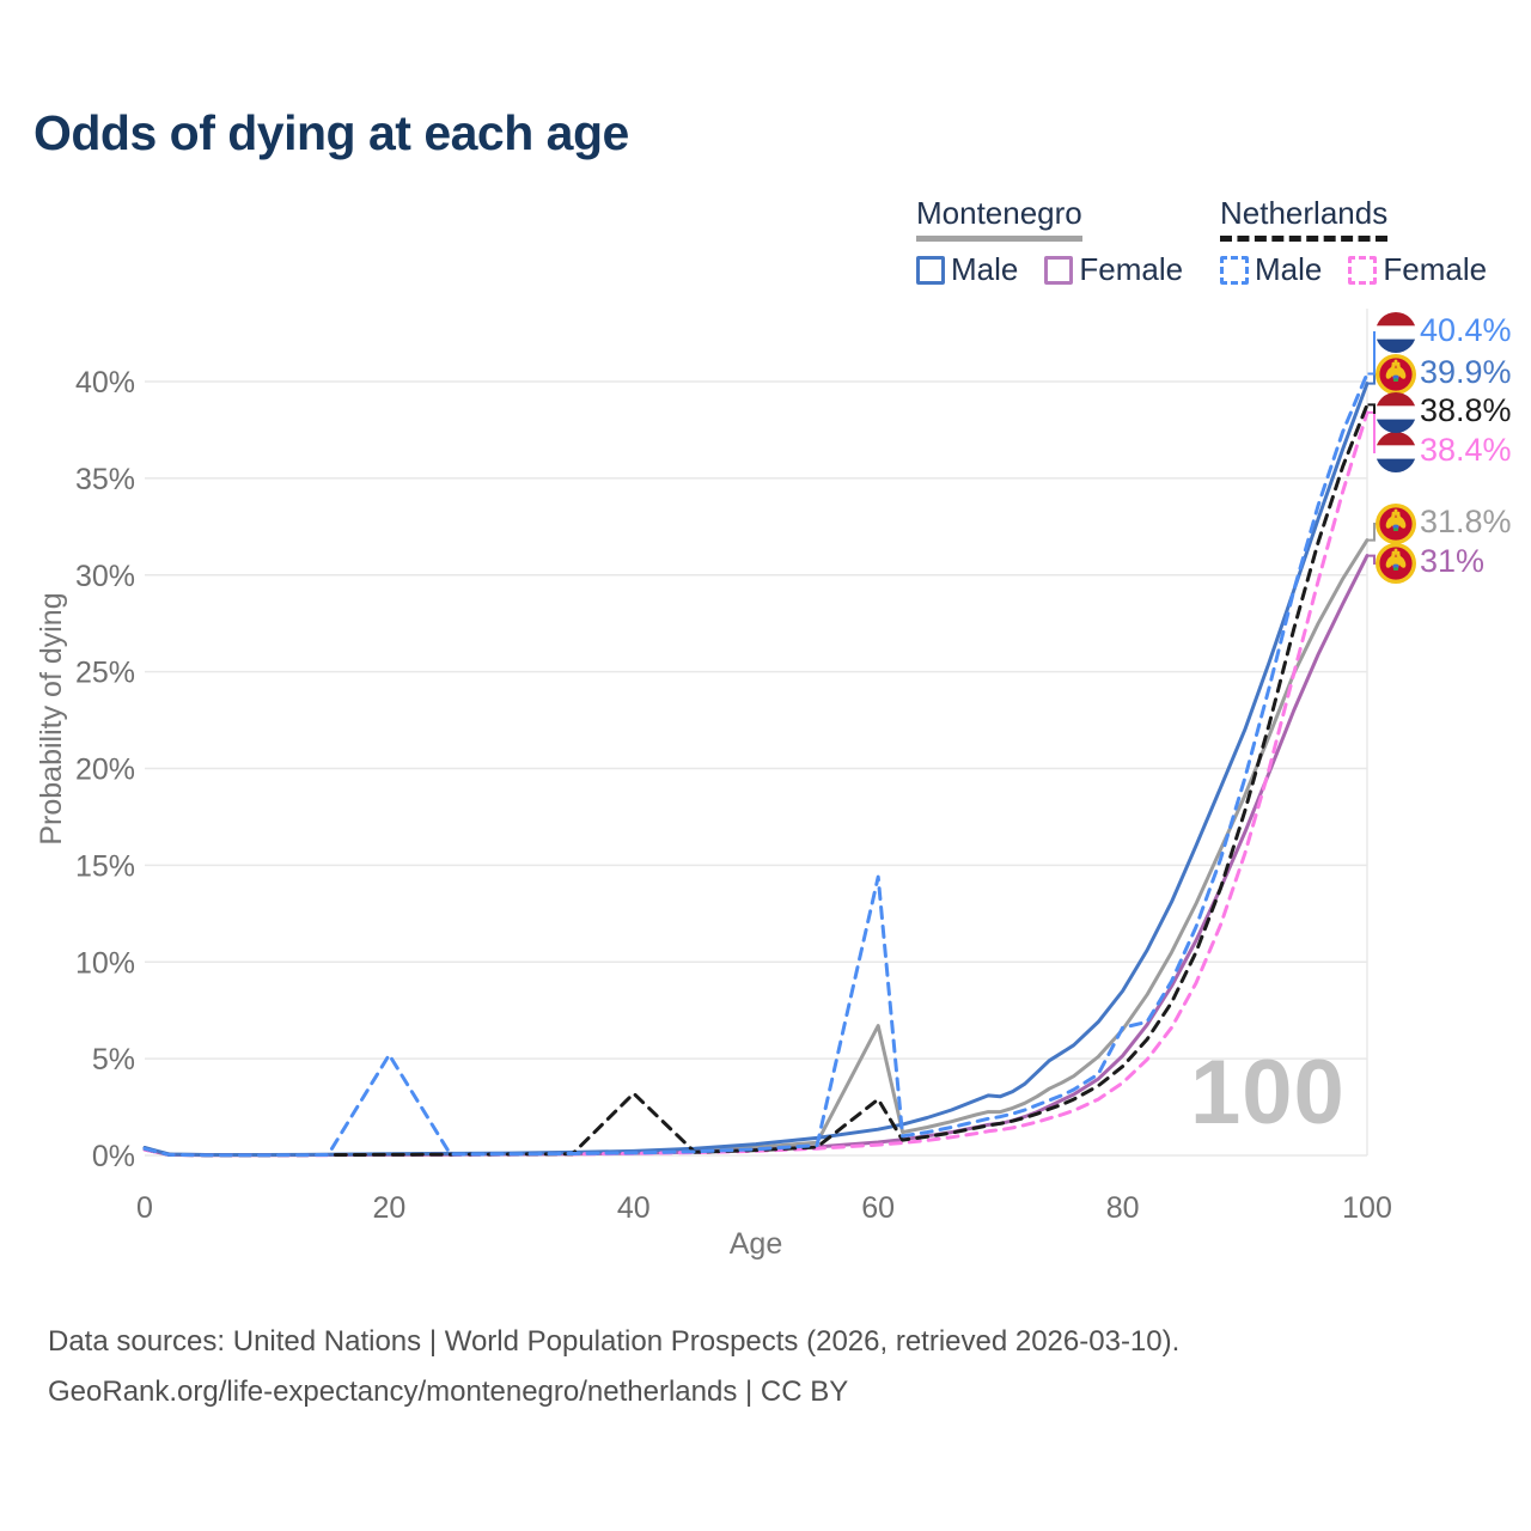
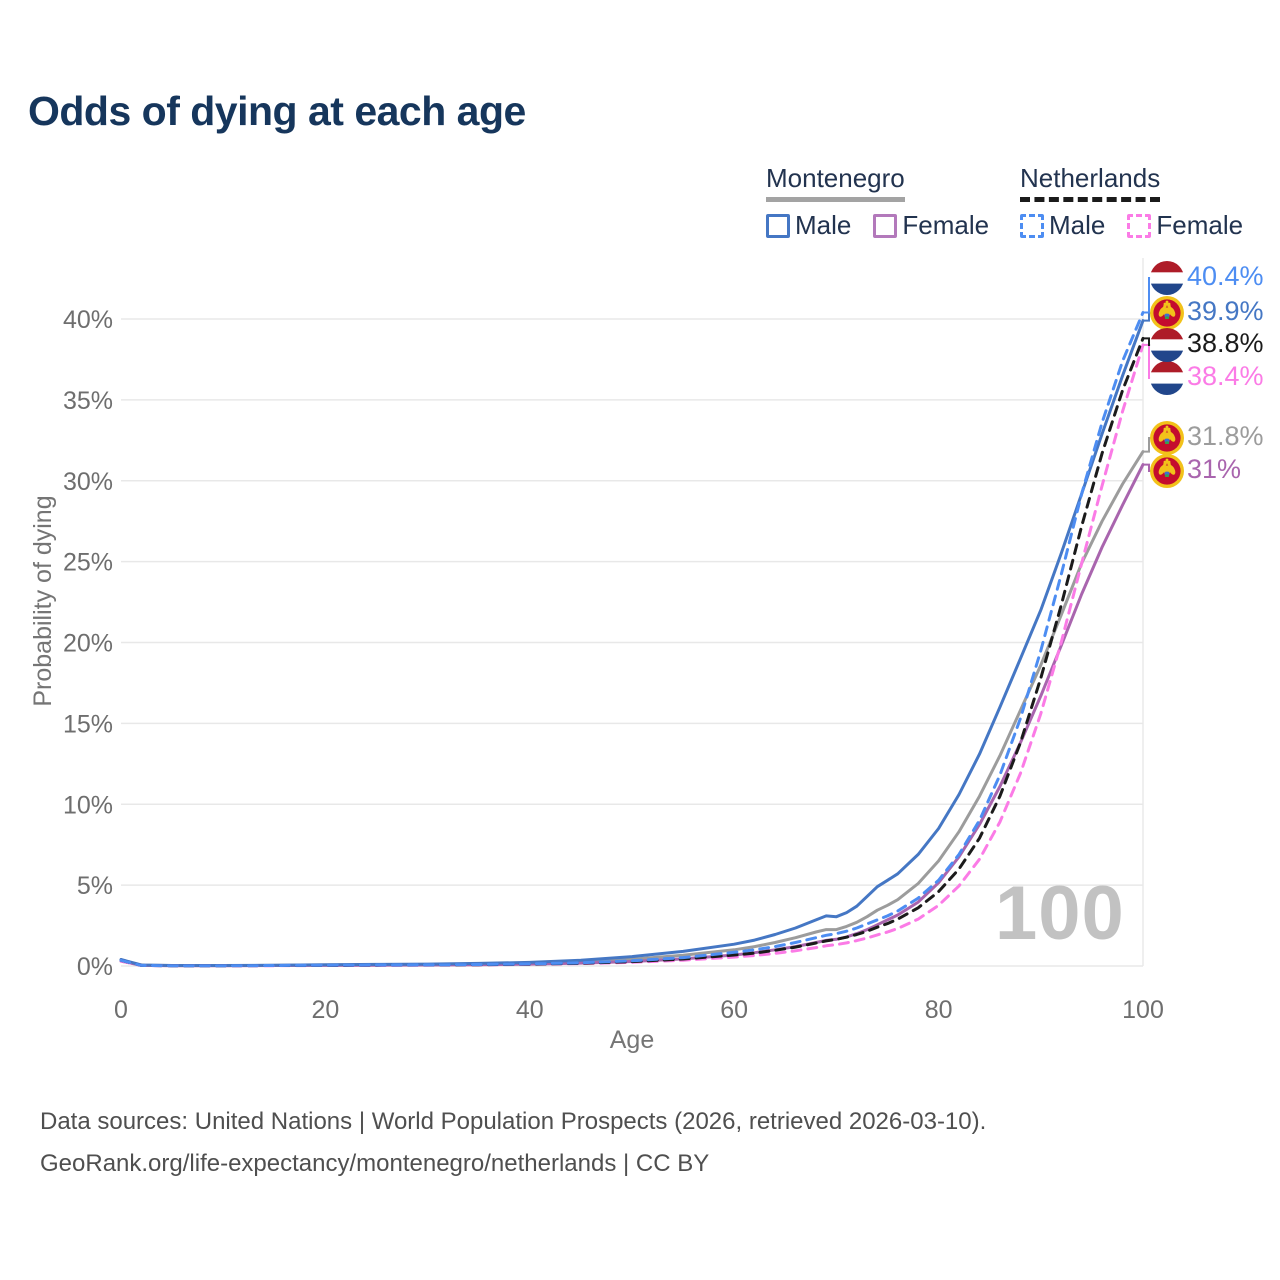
Netherlands Male/20: 5.2% -> 0.1%
Netherlands/40: 3.2% -> 0.1%
Montenegro/60: 6.7% -> 1.0%
Netherlands/60: 2.9% -> 0.7%
Netherlands Male/60: 14.4% -> 0.8%
Netherlands Male/80: 6.6% -> 5.3%
